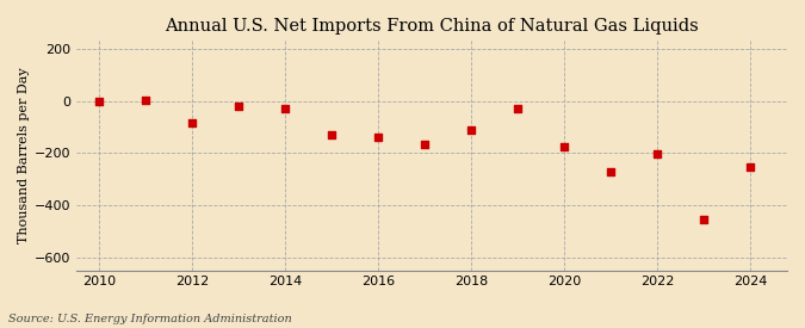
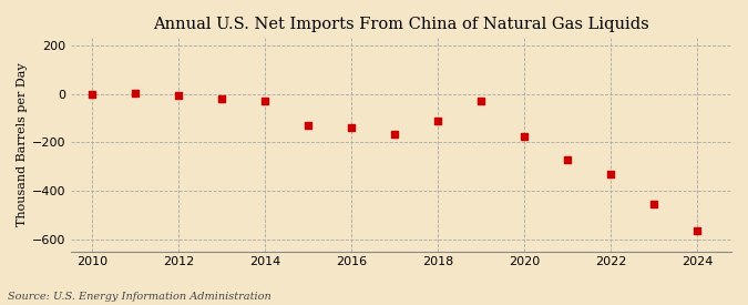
2012: -85 -> -5
2022: -205 -> -330
2024: -255 -> -565
